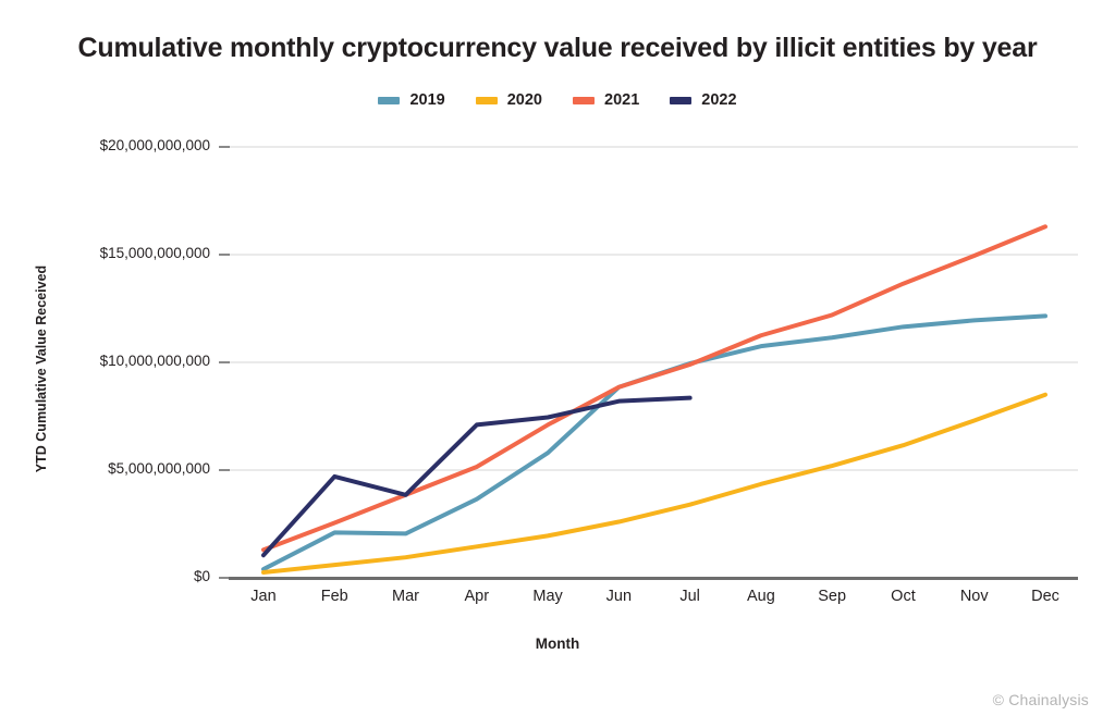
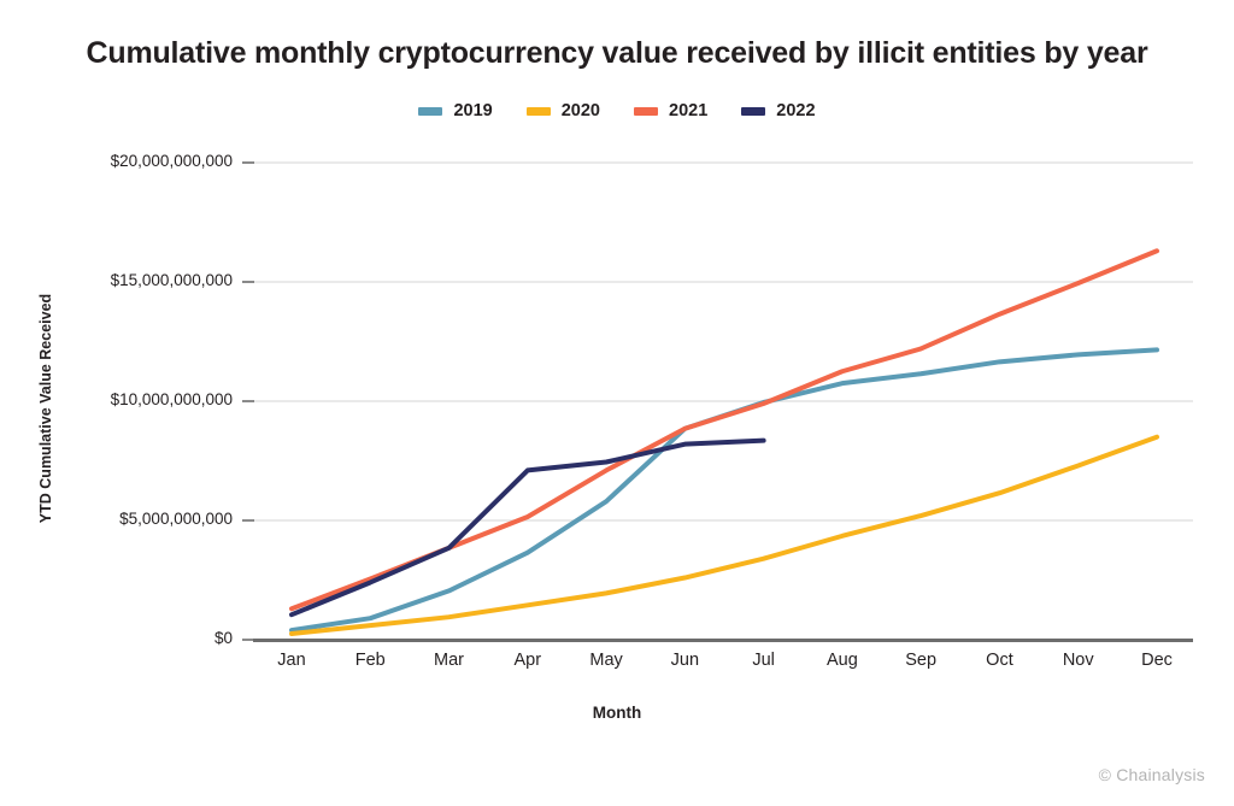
2019/Feb: $2100000000 -> $900000000
2022/Feb: $4700000000 -> $2400000000
